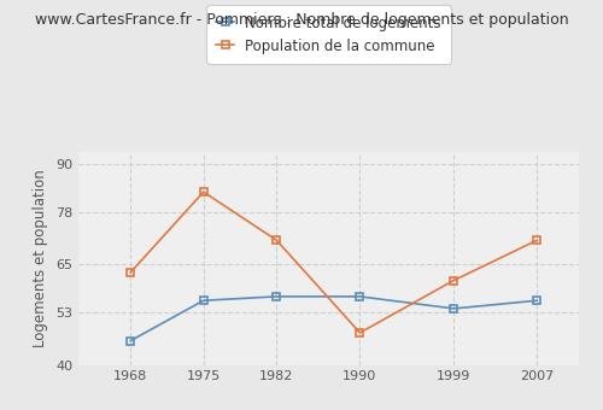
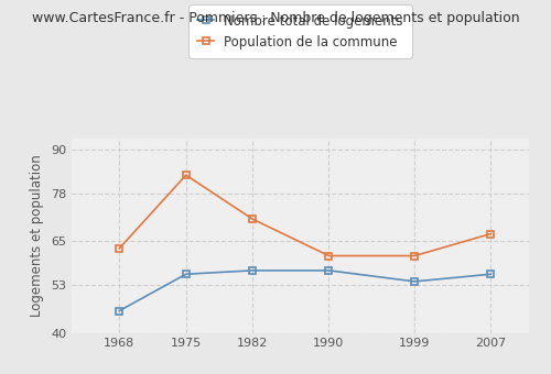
Population de la commune/1990: 48 -> 61
Population de la commune/2007: 71 -> 67
